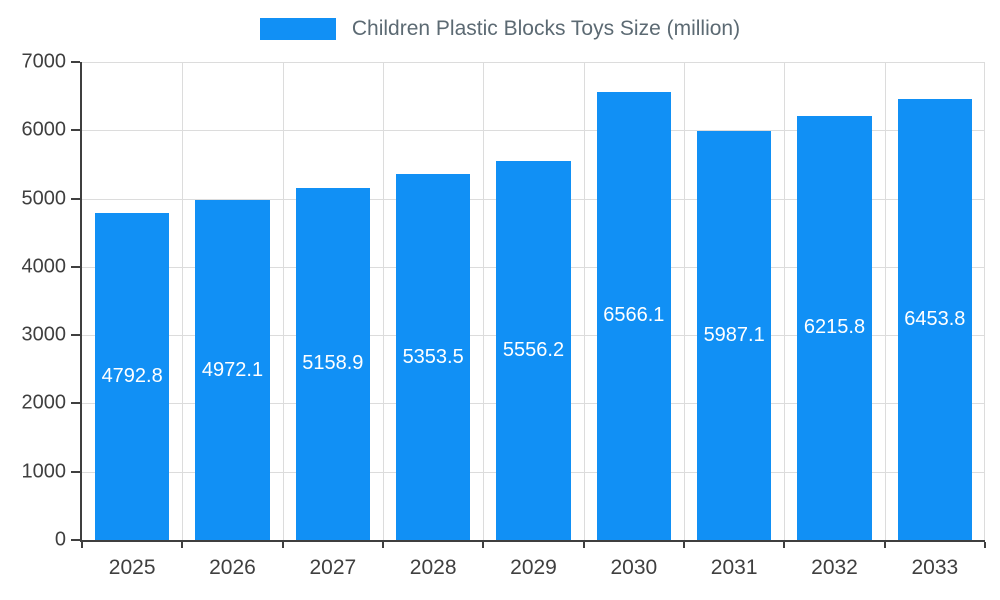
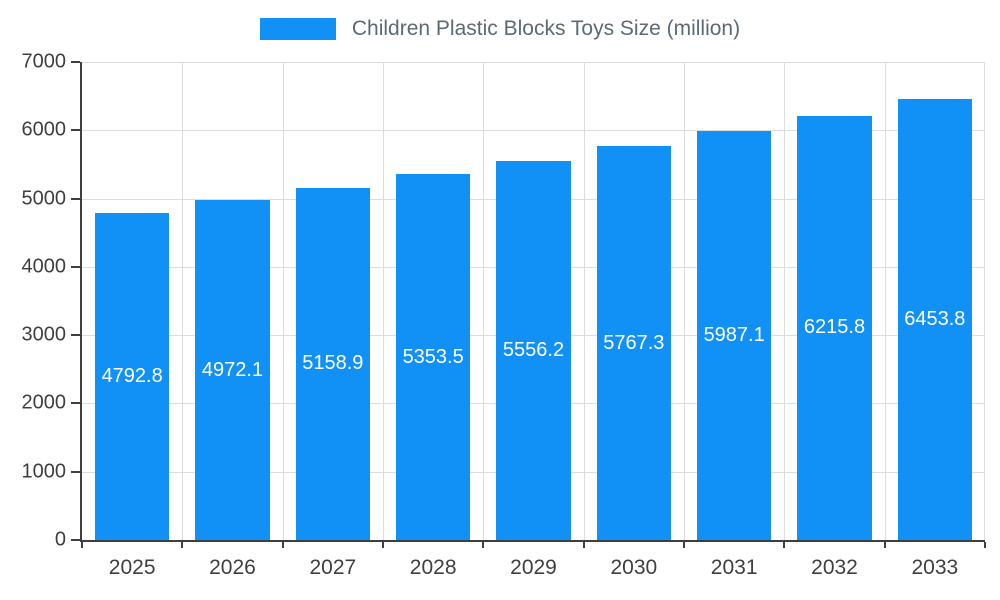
2030: 6566.1 -> 5767.3
